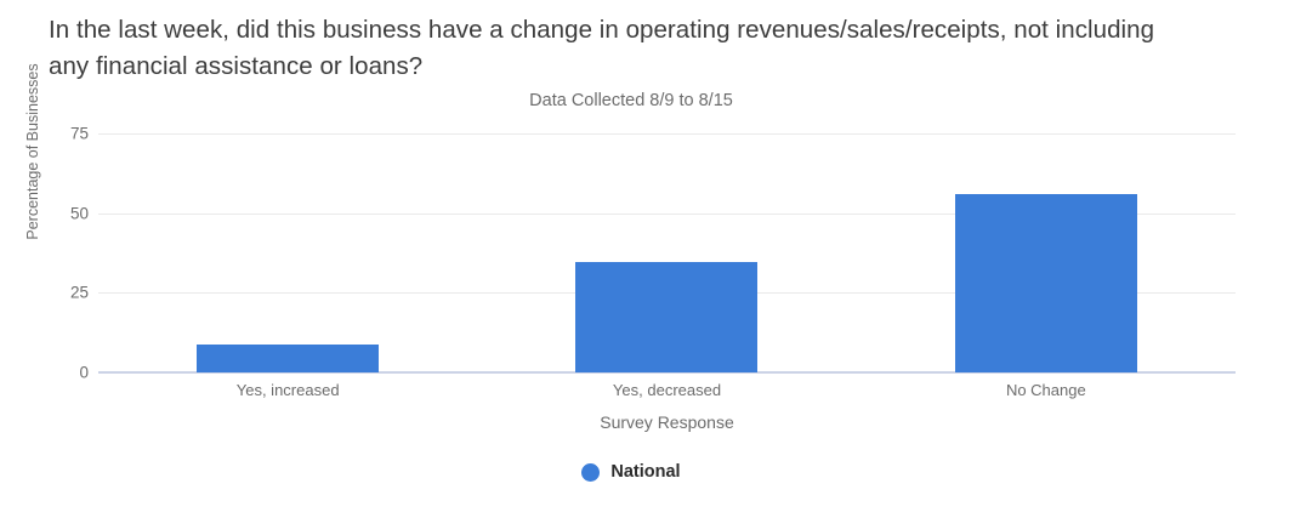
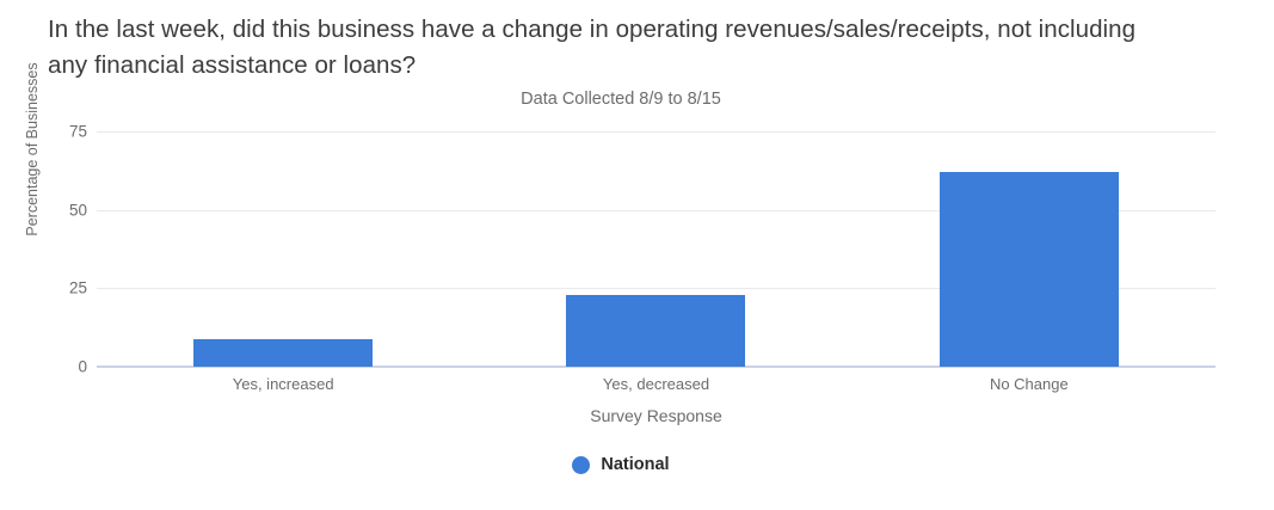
Yes, decreased: 34 -> 23
No Change: 56 -> 62
